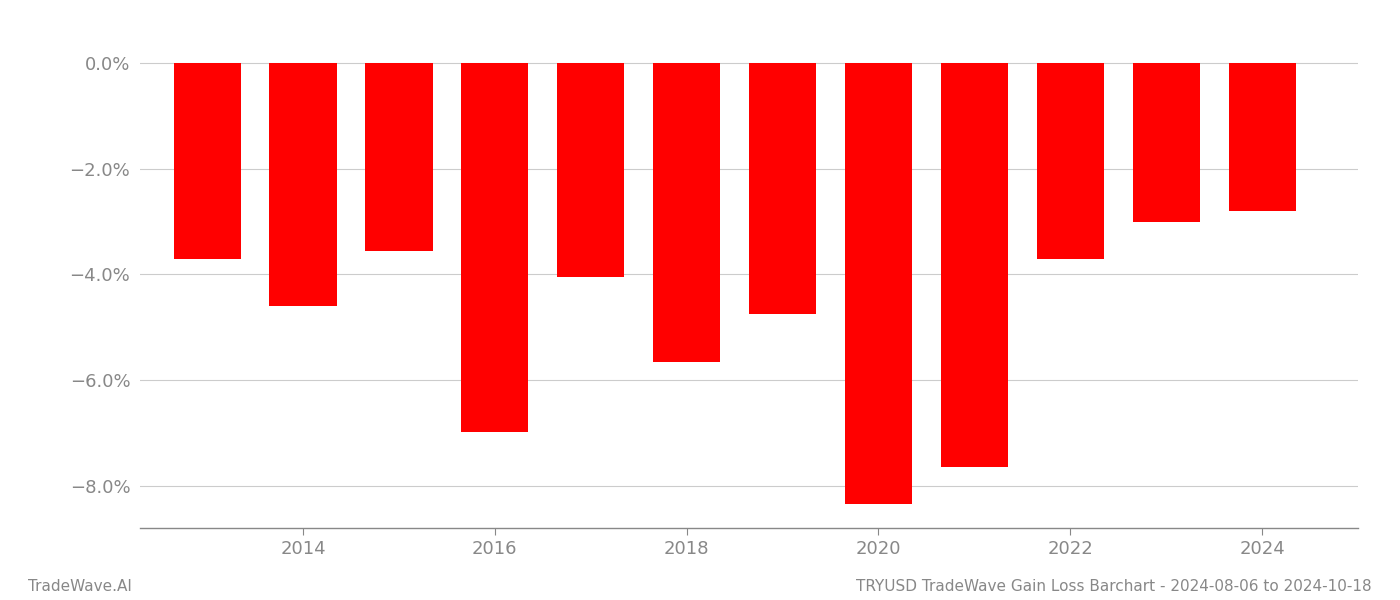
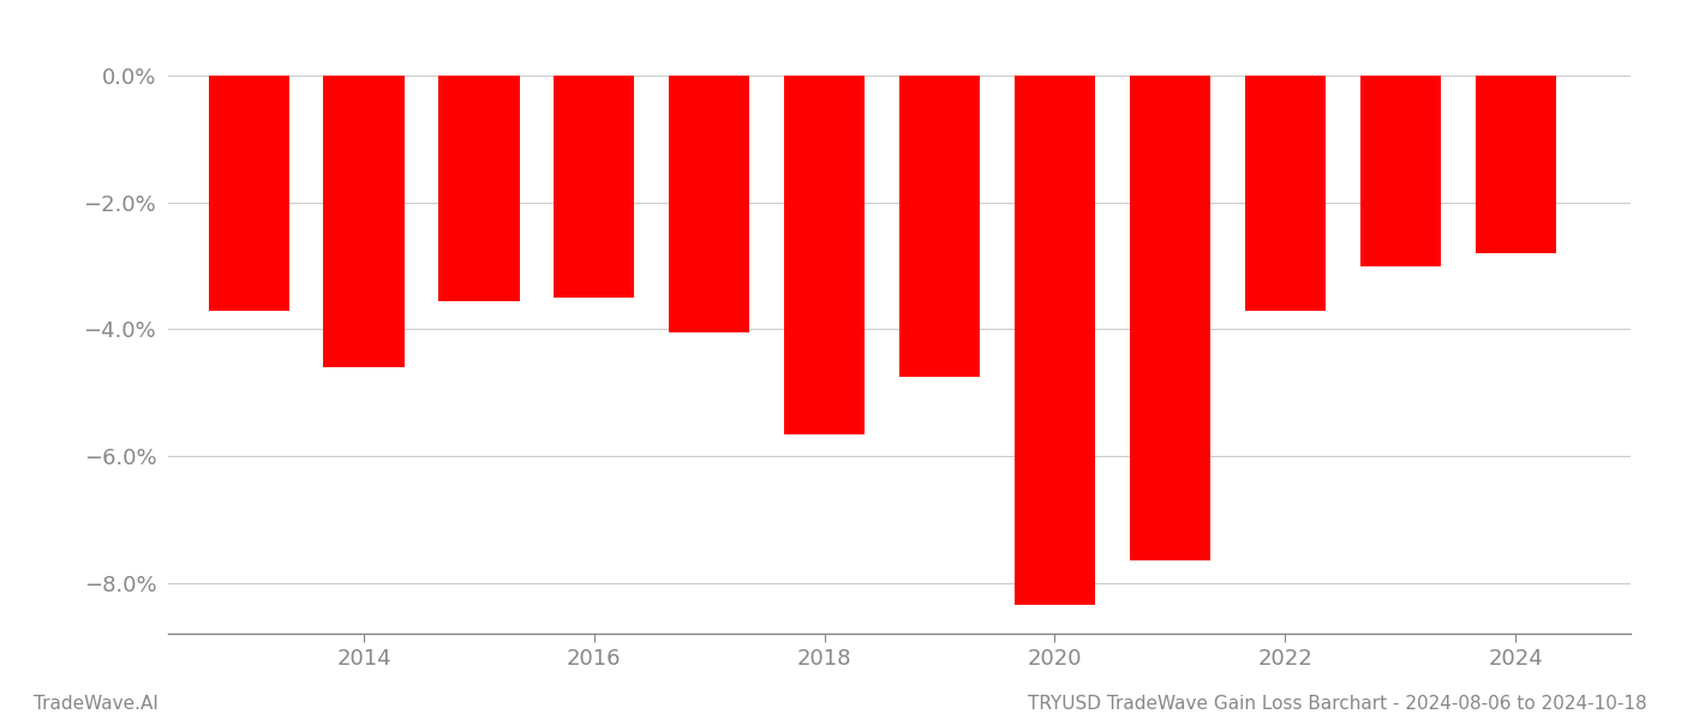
2016: -6.98% -> -3.50%
